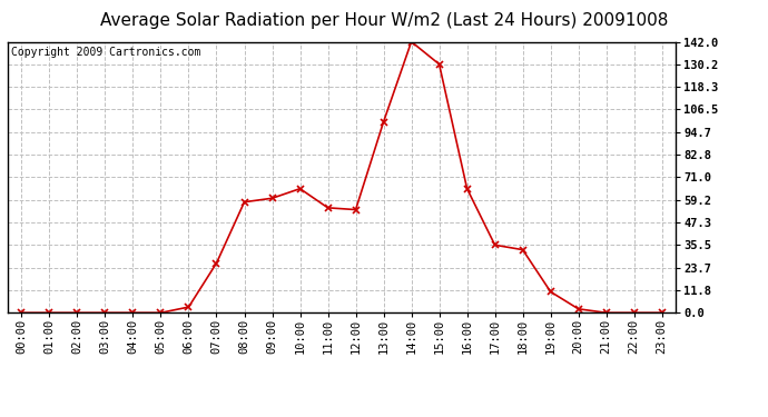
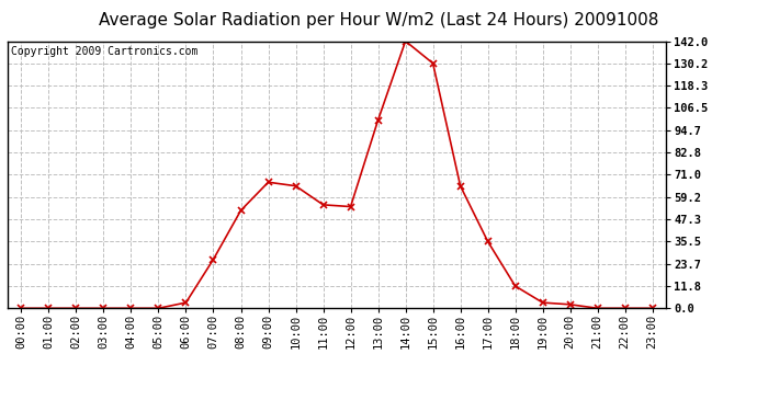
08:00: 58 -> 52
09:00: 60 -> 67
18:00: 33 -> 12
19:00: 11 -> 3
